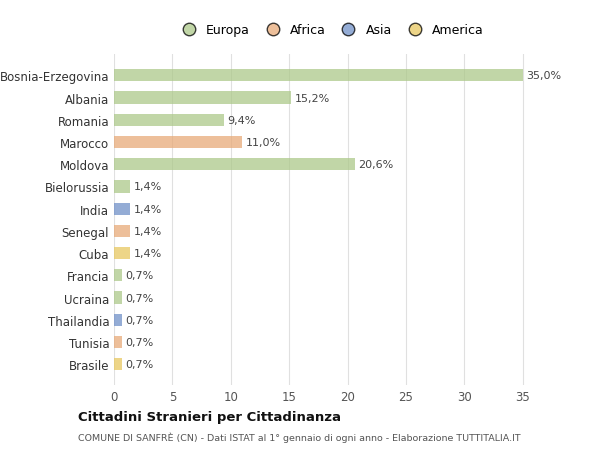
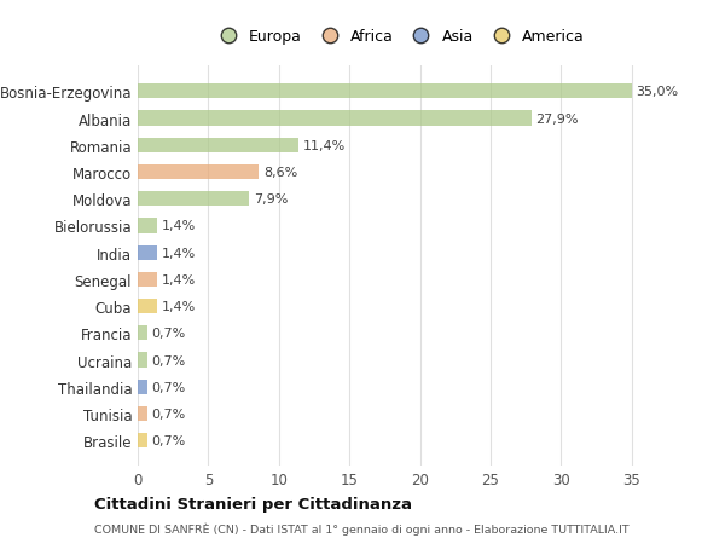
Albania: 15,2% -> 27,9%
Romania: 9,4% -> 11,4%
Marocco: 11,0% -> 8,6%
Moldova: 20,6% -> 7,9%
